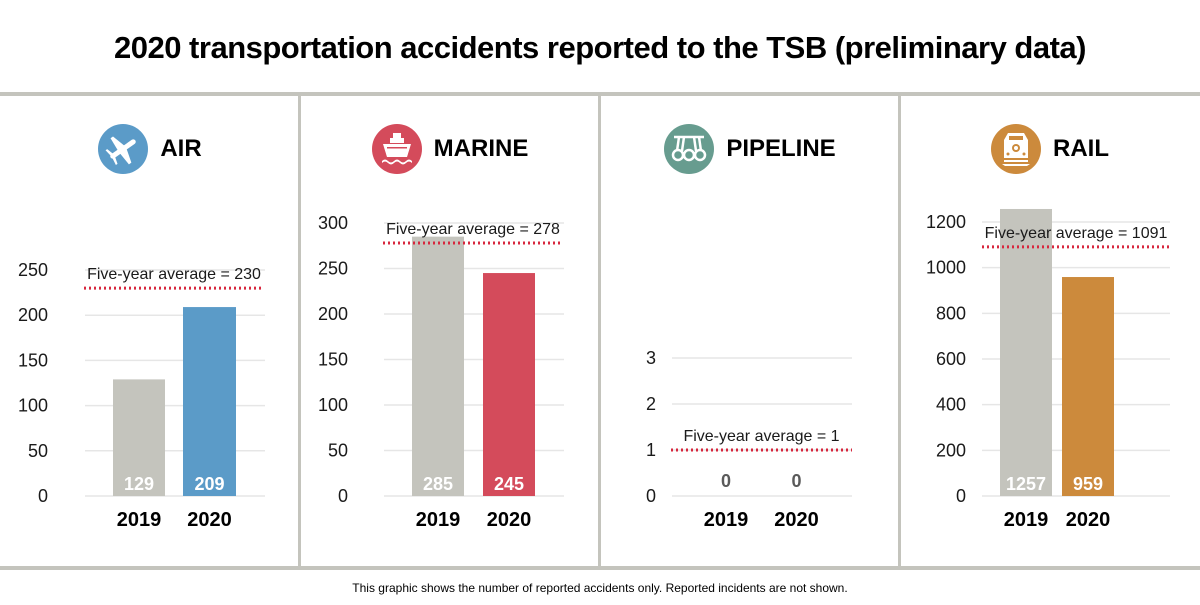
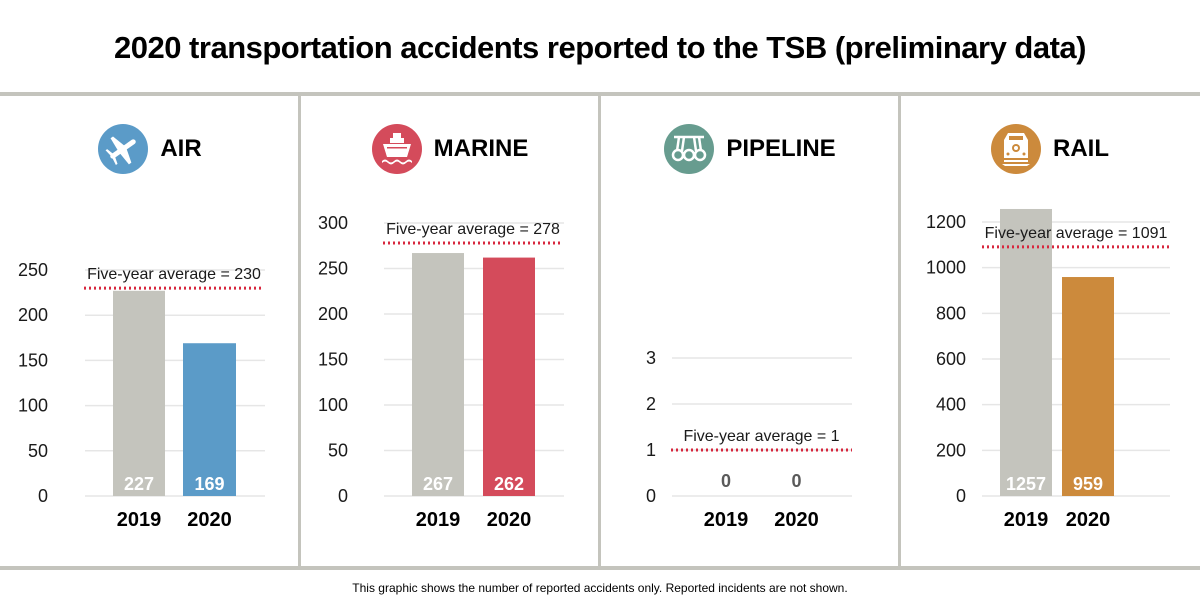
AIR/2019: 129 -> 227
AIR/2020: 209 -> 169
MARINE/2019: 285 -> 267
MARINE/2020: 245 -> 262
